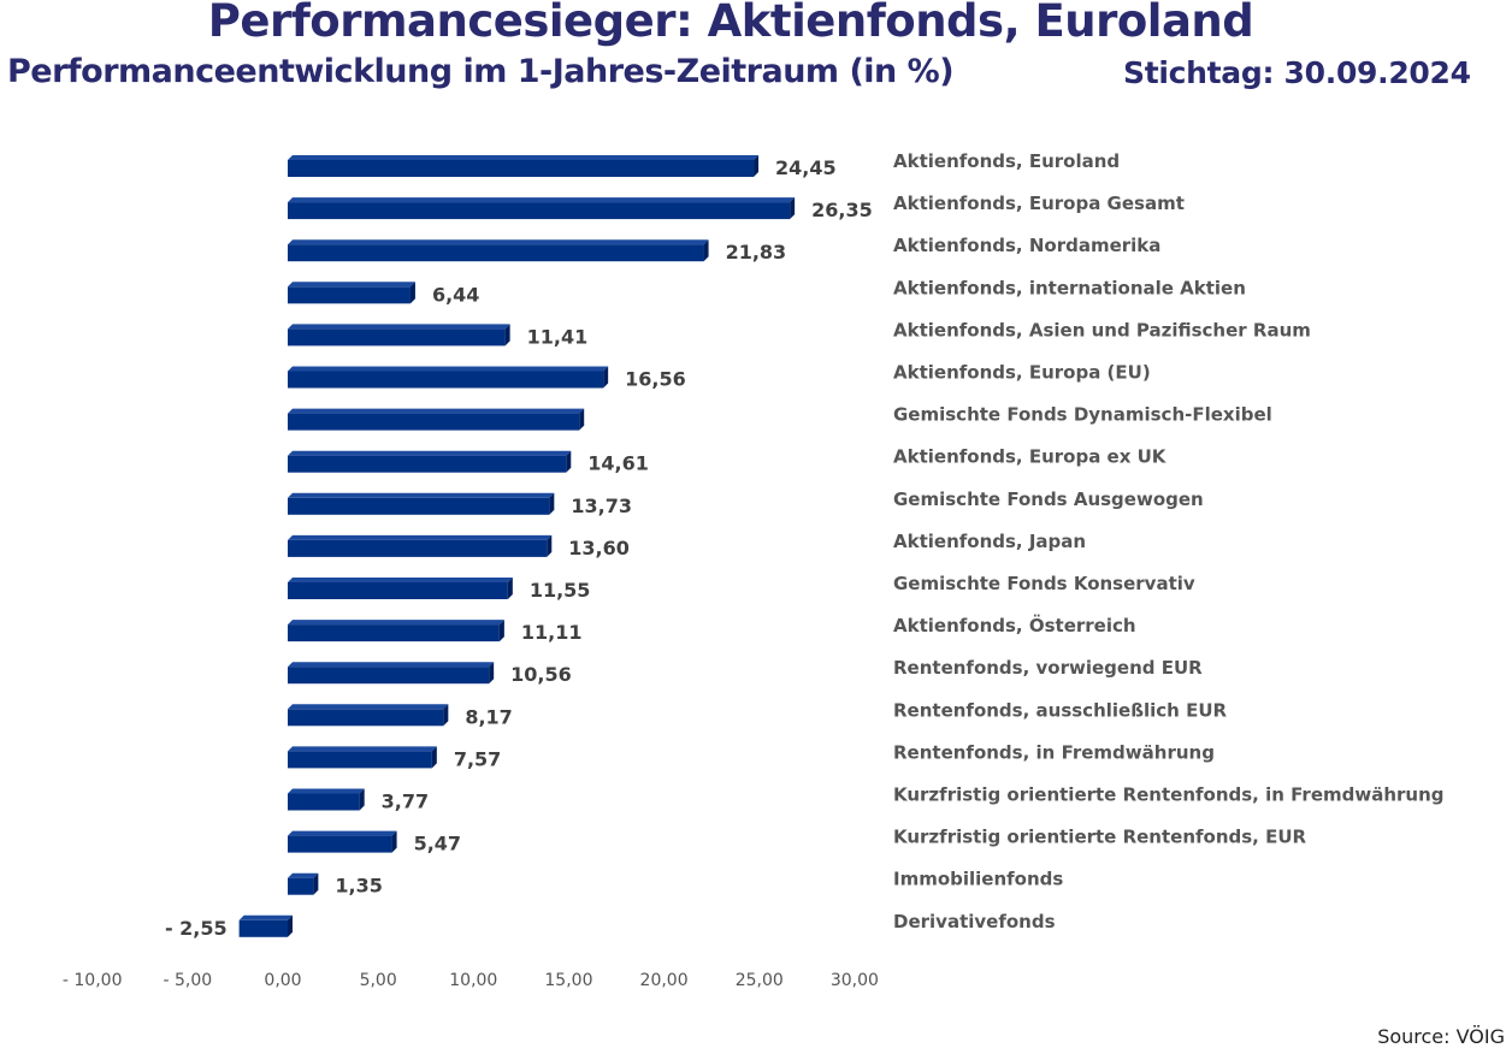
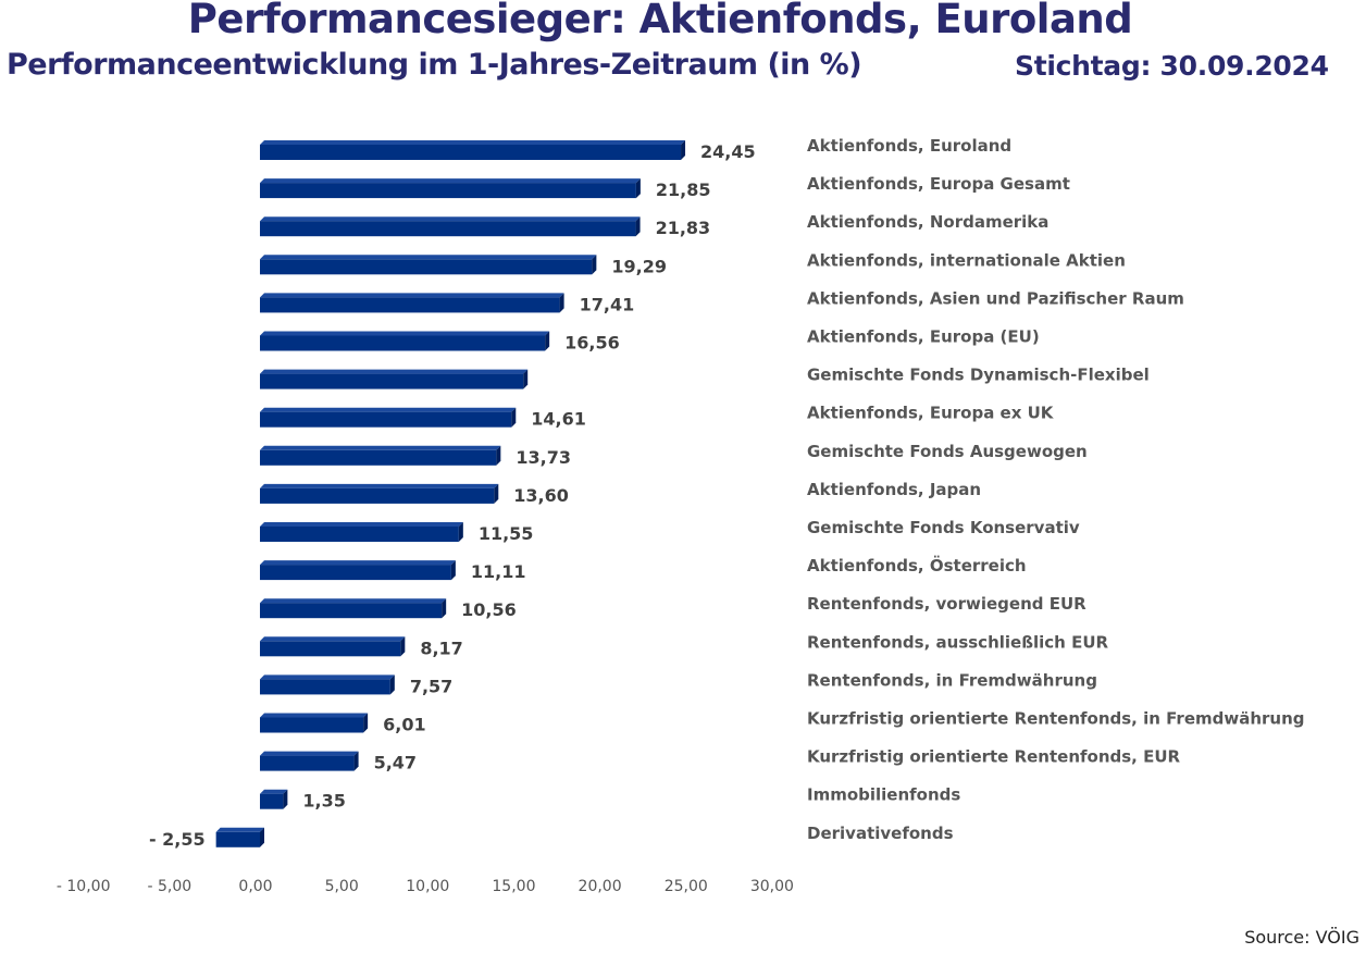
Aktienfonds, Europa Gesamt: 26,35 -> 21,85
Aktienfonds, internationale Aktien: 6,44 -> 19,29
Aktienfonds, Asien und Pazifischer Raum: 11,41 -> 17,41
Kurzfristig orientierte Rentenfonds, in Fremdwährung: 3,77 -> 6,01
